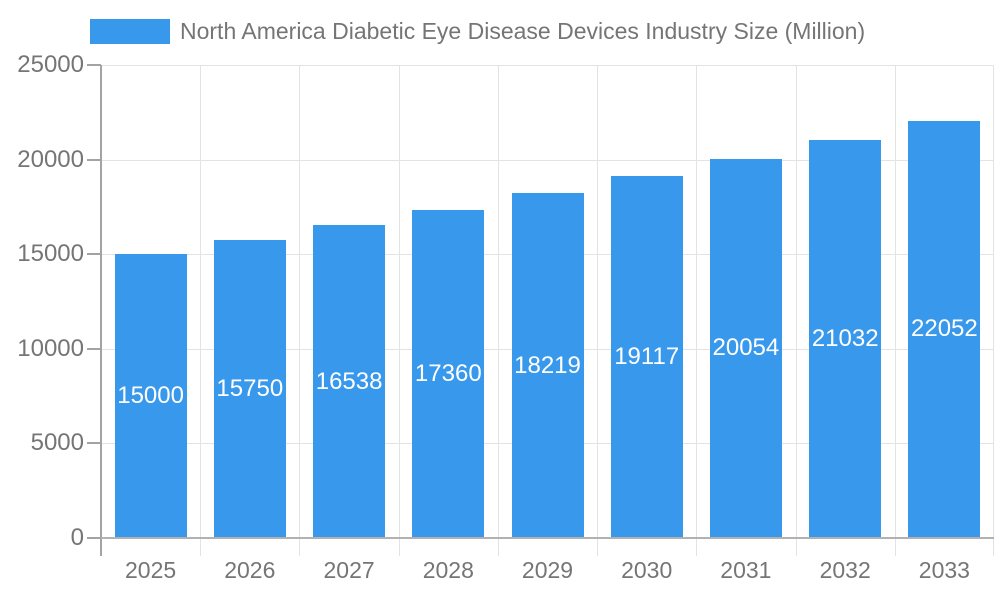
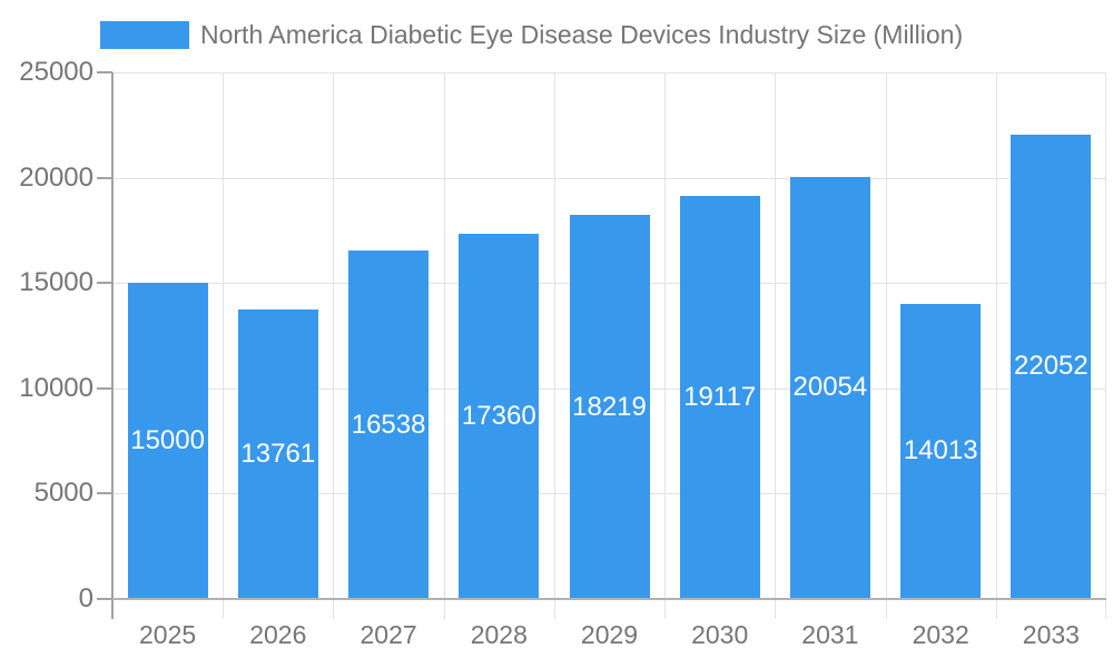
2026: 15750 -> 13761
2032: 21032 -> 14013
